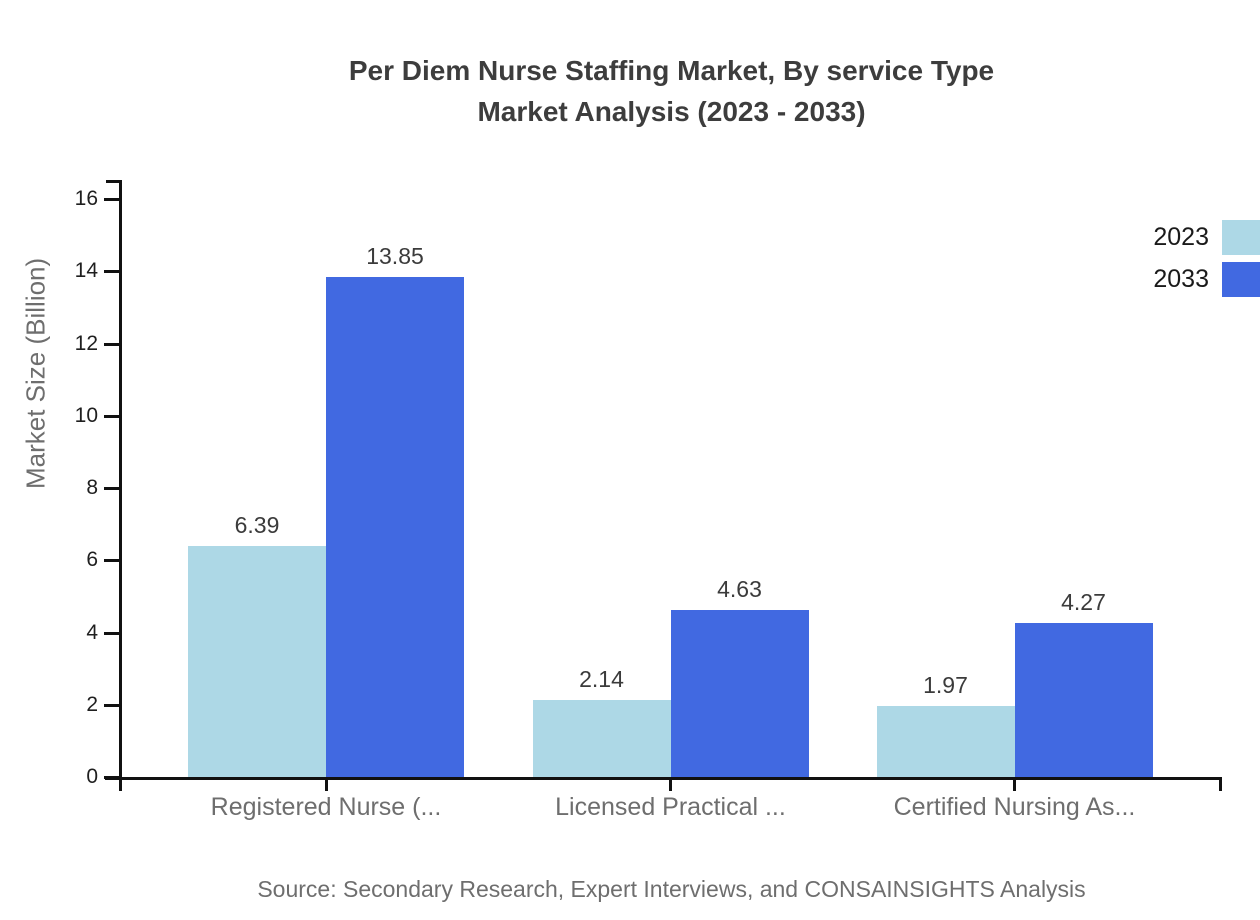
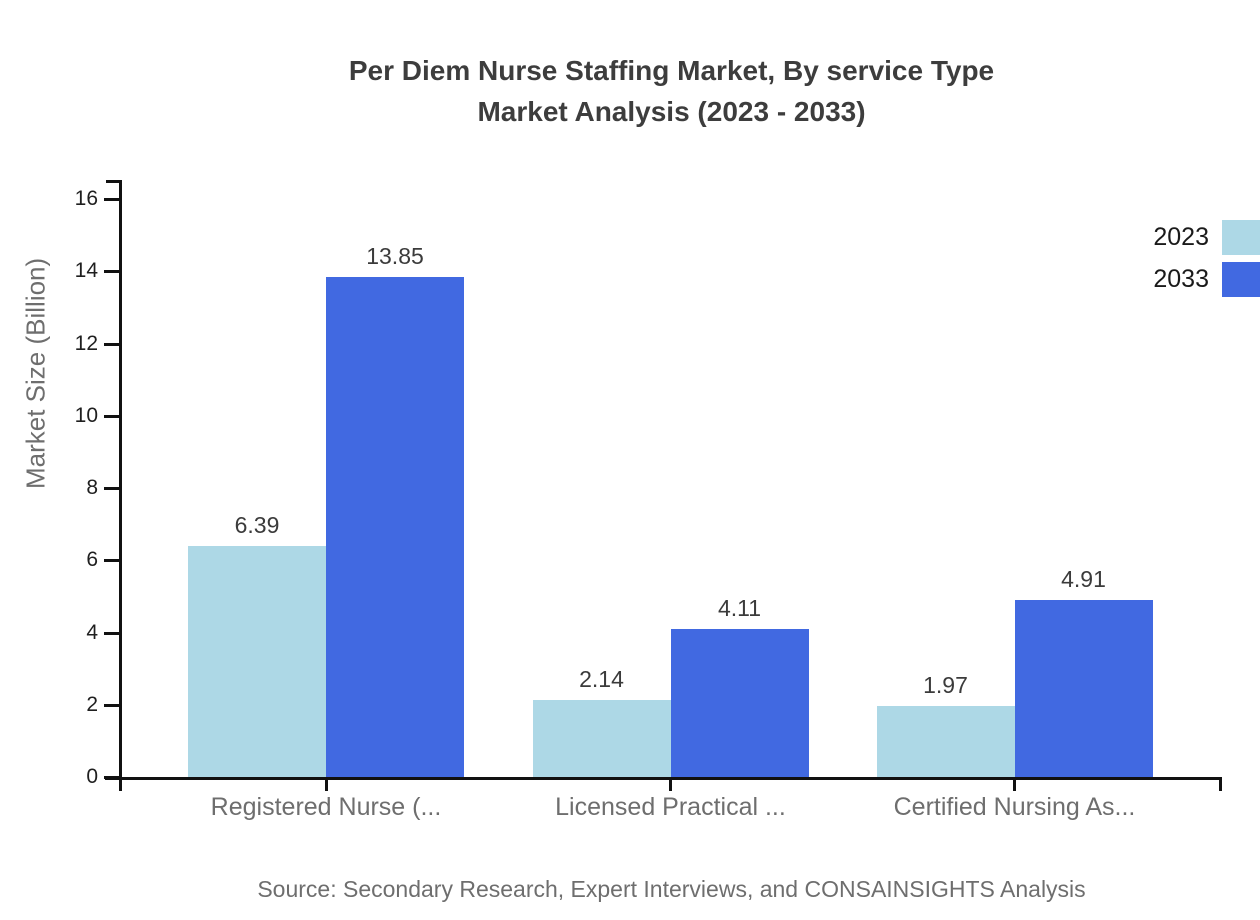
2033/Licensed Practical ...: 4.63 -> 4.11
2033/Certified Nursing As...: 4.27 -> 4.91
